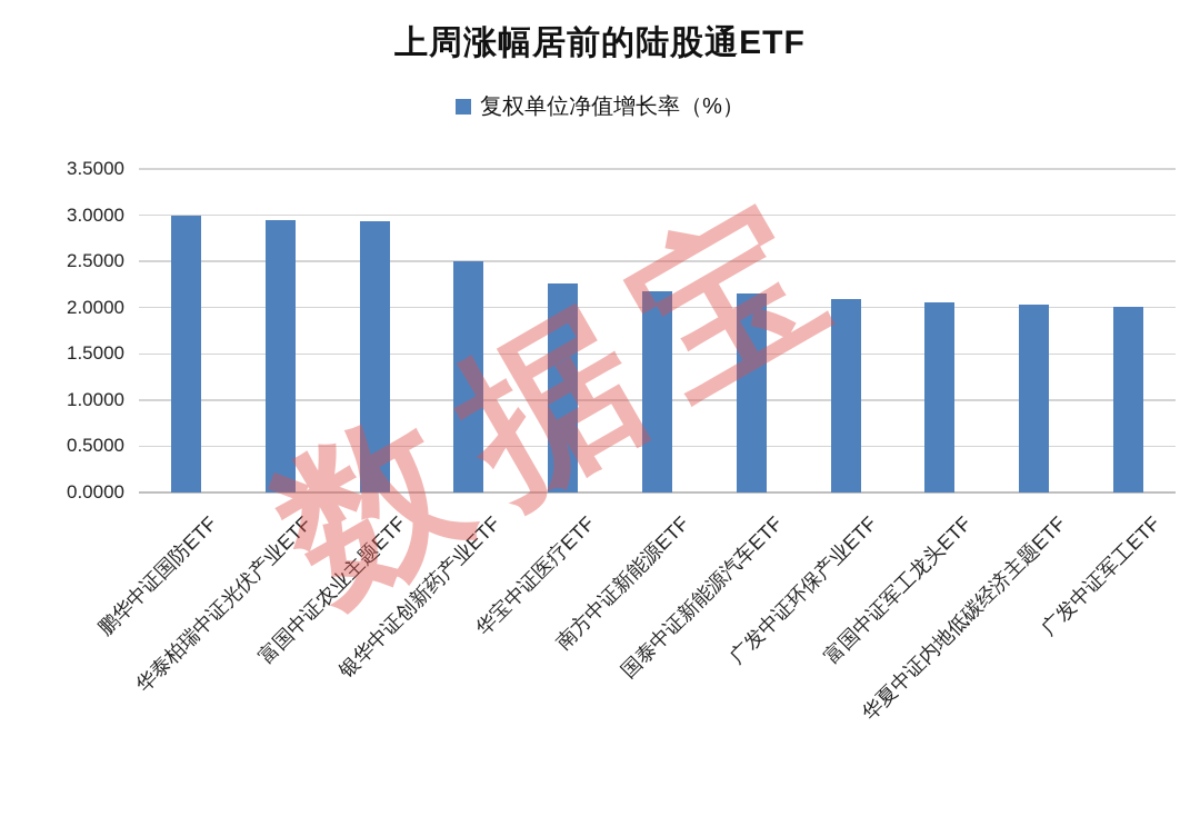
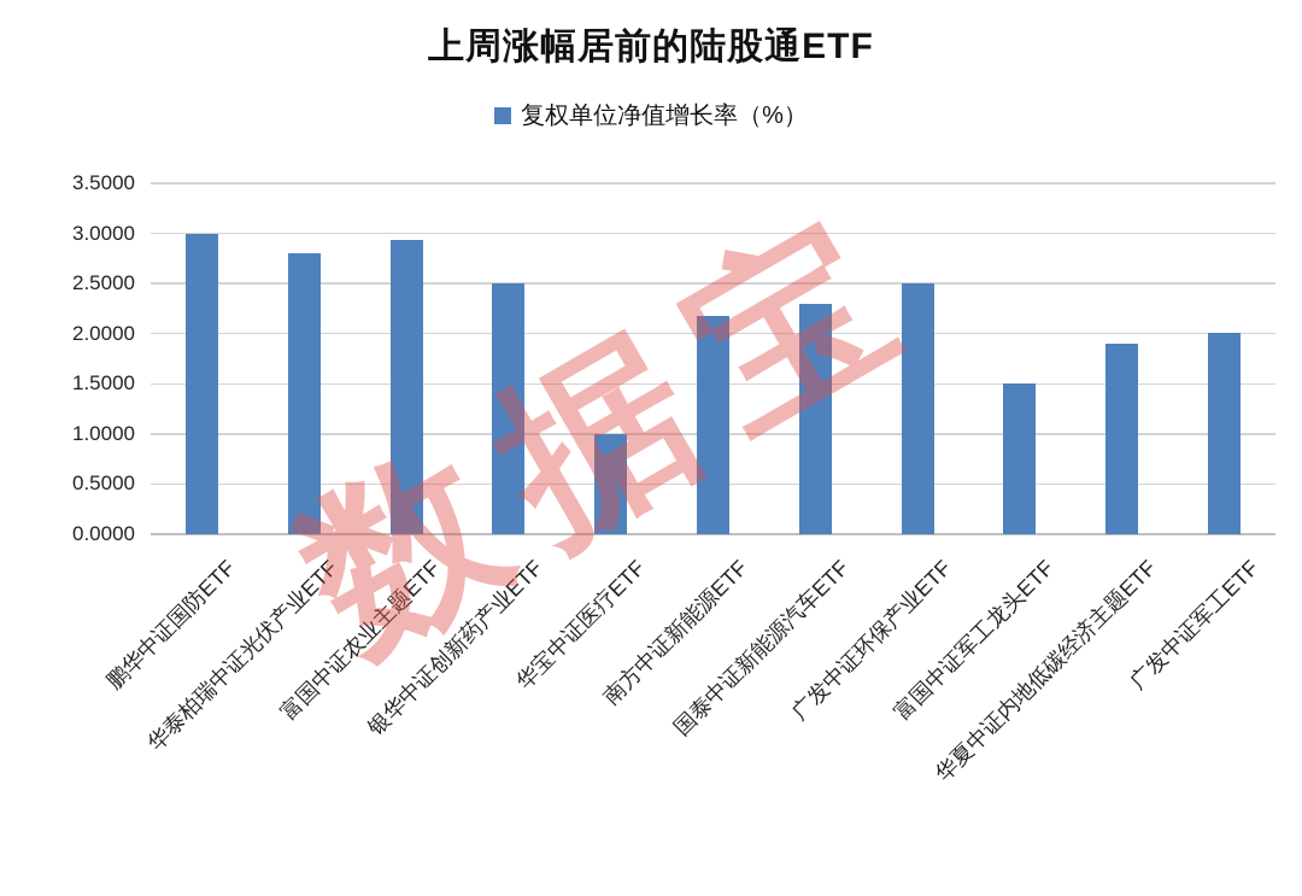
华泰柏瑞中证光伏产业ETF: 3.0 -> 2.8
华宝中证医疗ETF: 2.3 -> 1.0
国泰中证新能源汽车ETF: 2.1 -> 2.3
广发中证环保产业ETF: 2.1 -> 2.5
富国中证军工龙头ETF: 2.1 -> 1.5
华夏中证内地低碳经济主题ETF: 2.0 -> 1.9
